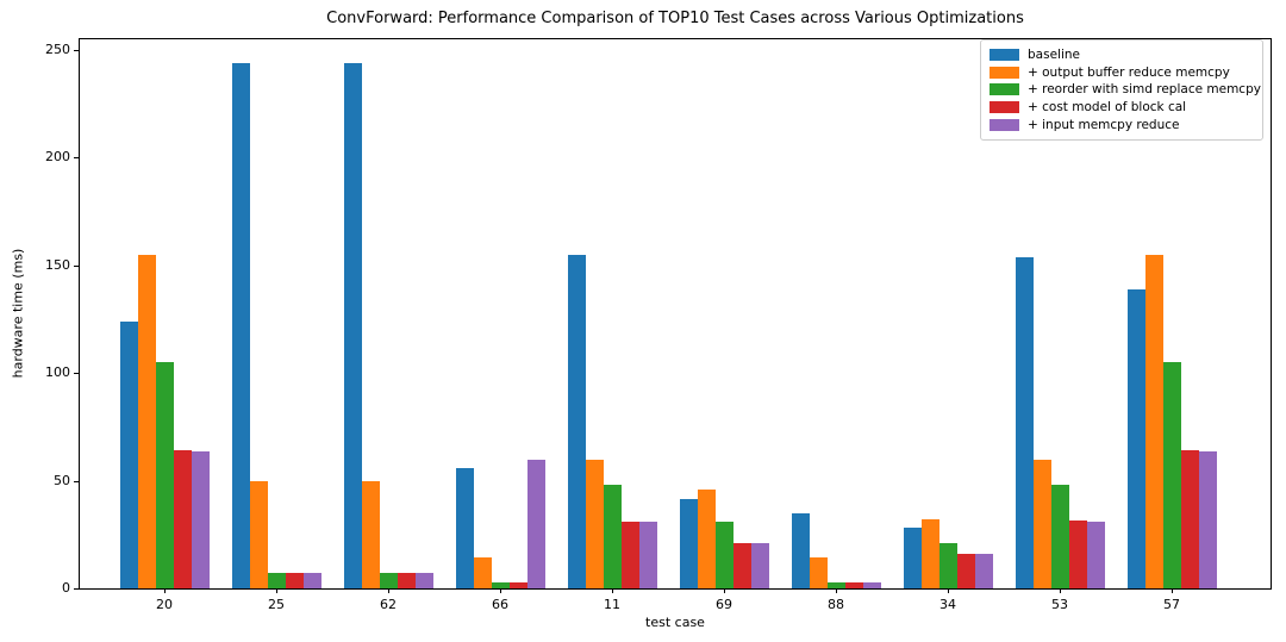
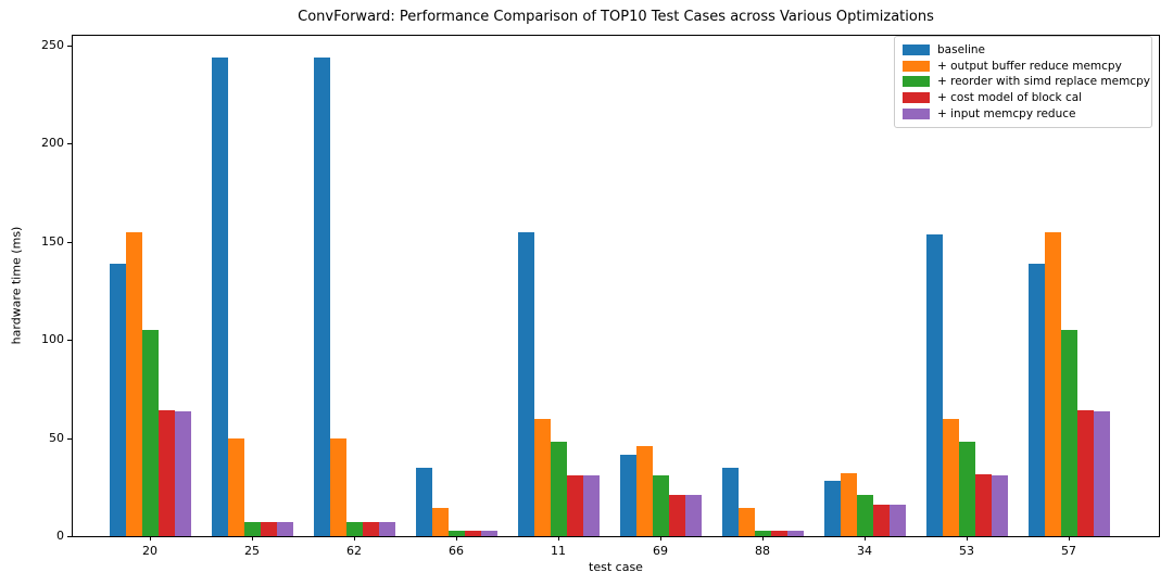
baseline/20: 124 -> 139
baseline/66: 56 -> 35
+ input memcpy reduce/66: 60 -> 2
